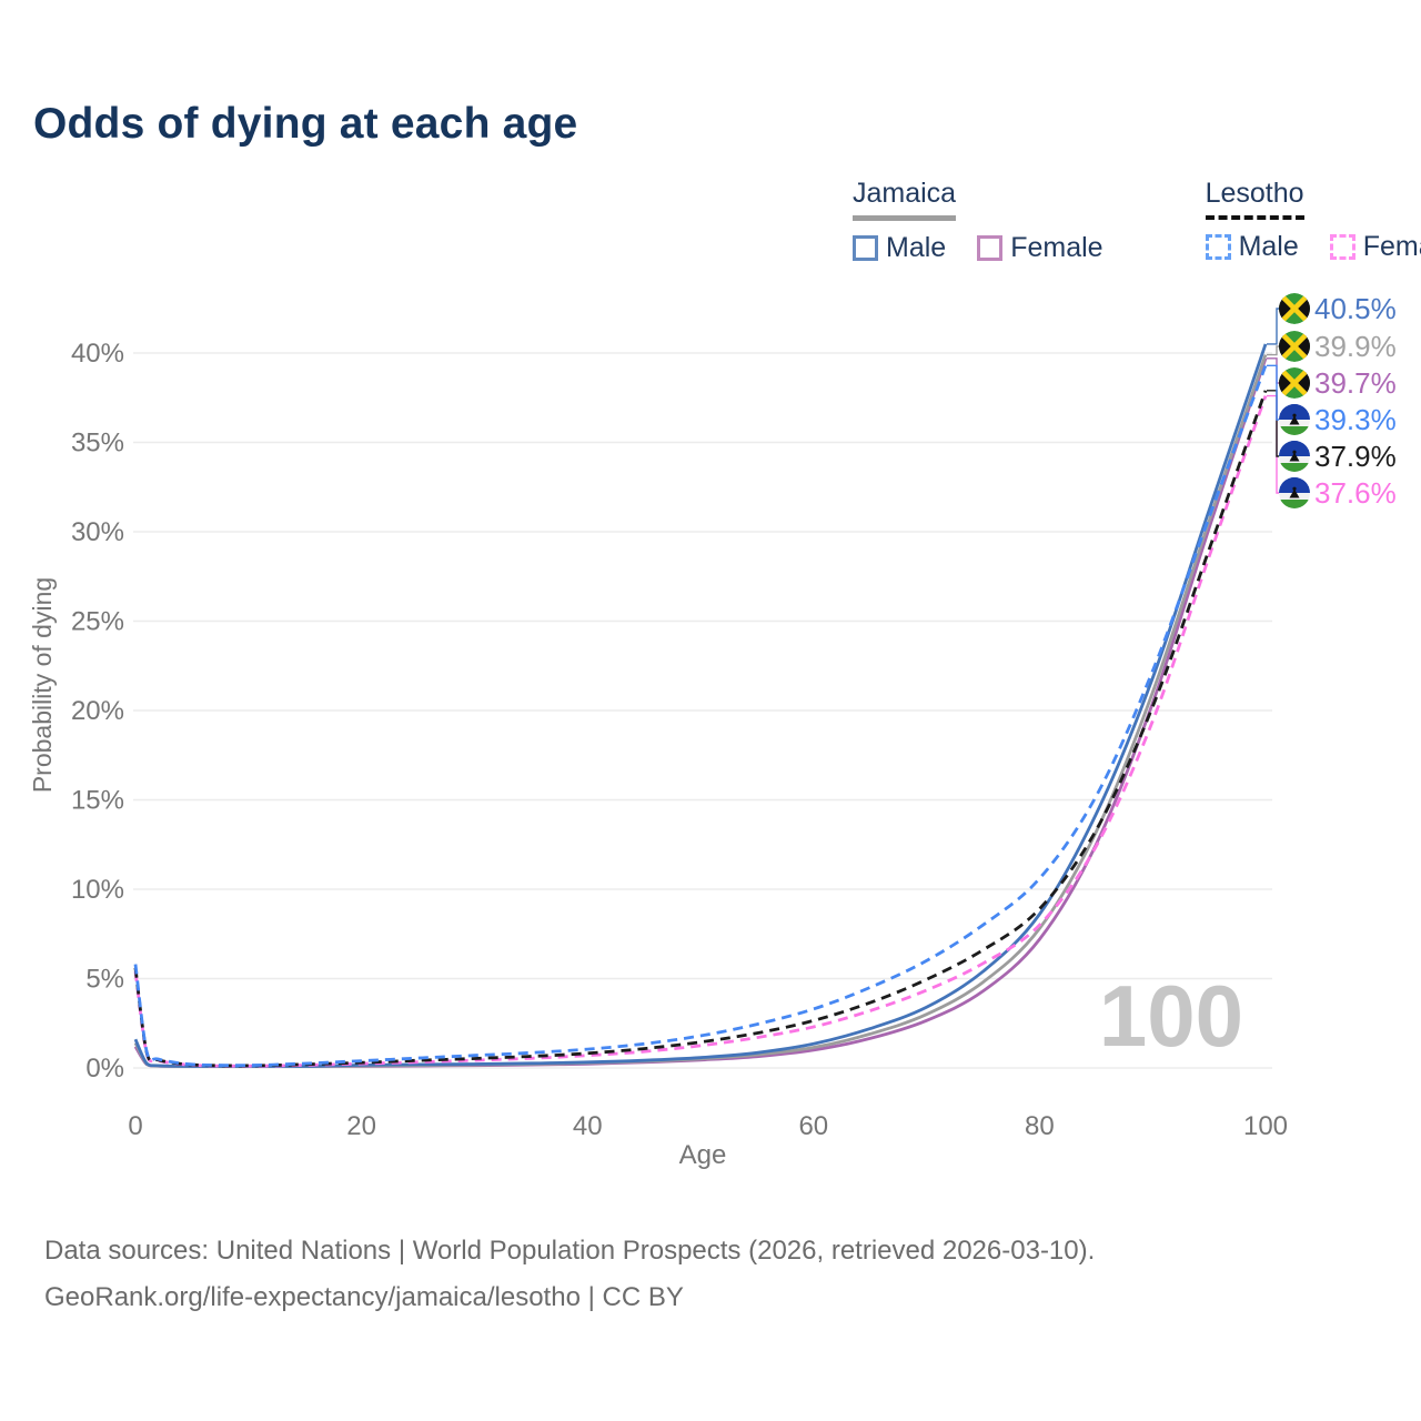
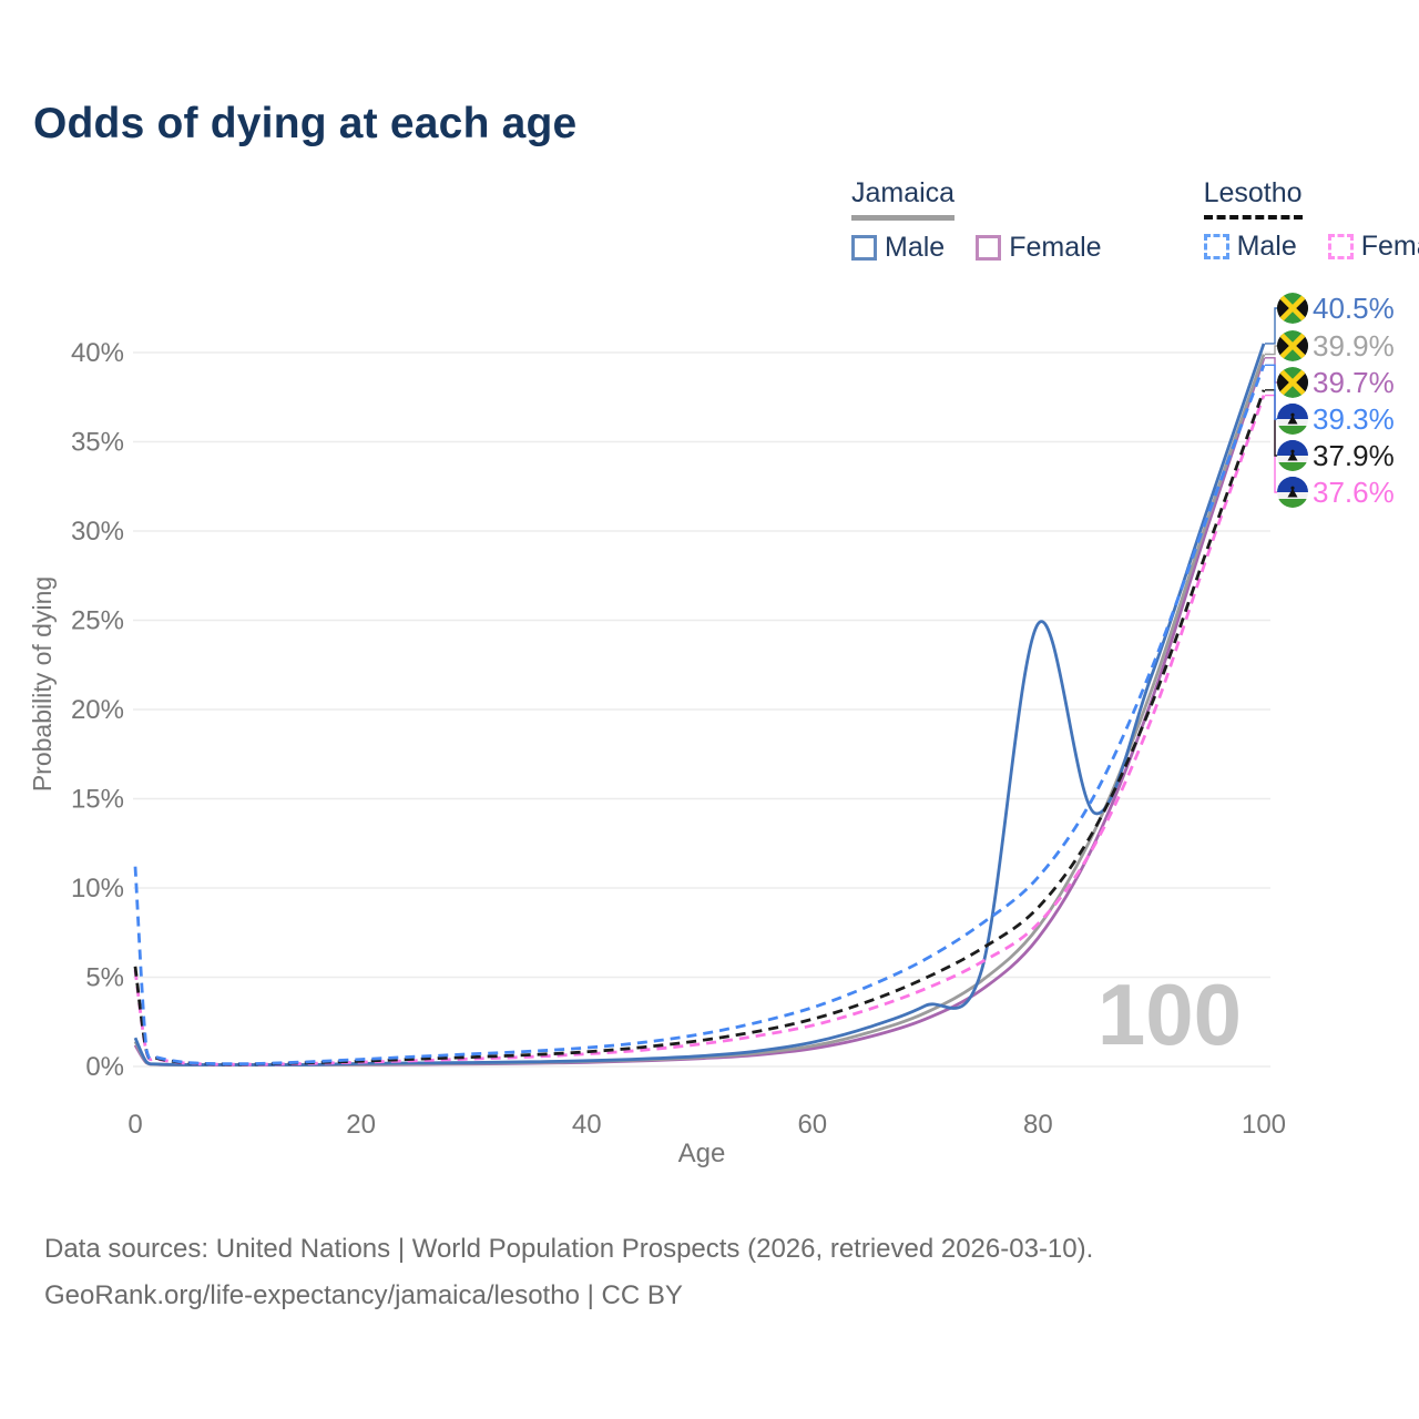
Lesotho Male/0: 5.8% -> 11.2%
Jamaica Male/80: 8.6% -> 24.8%
